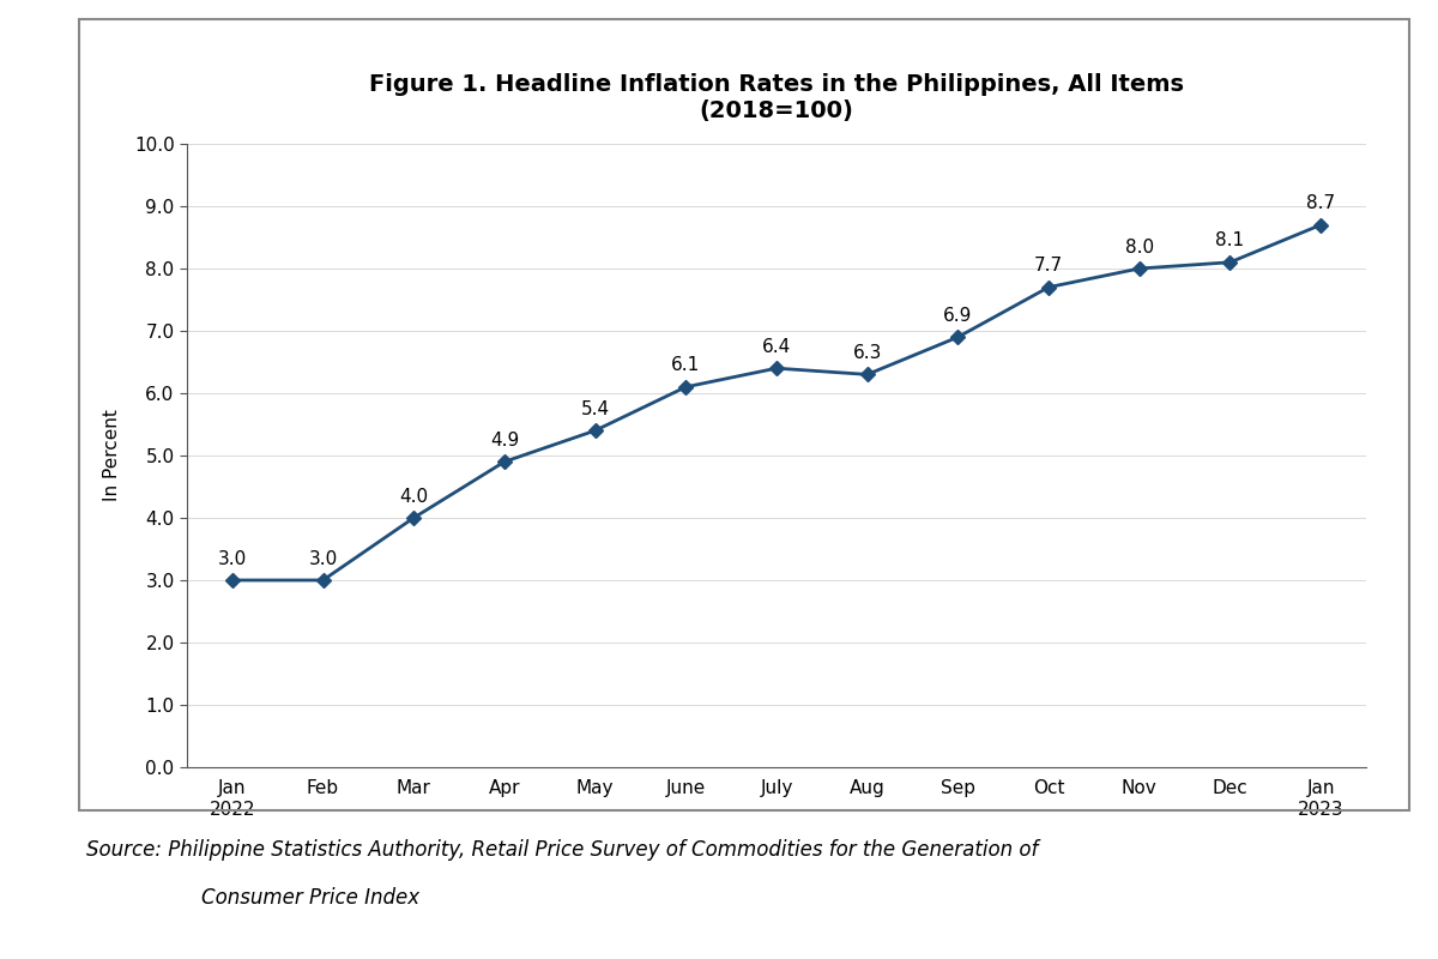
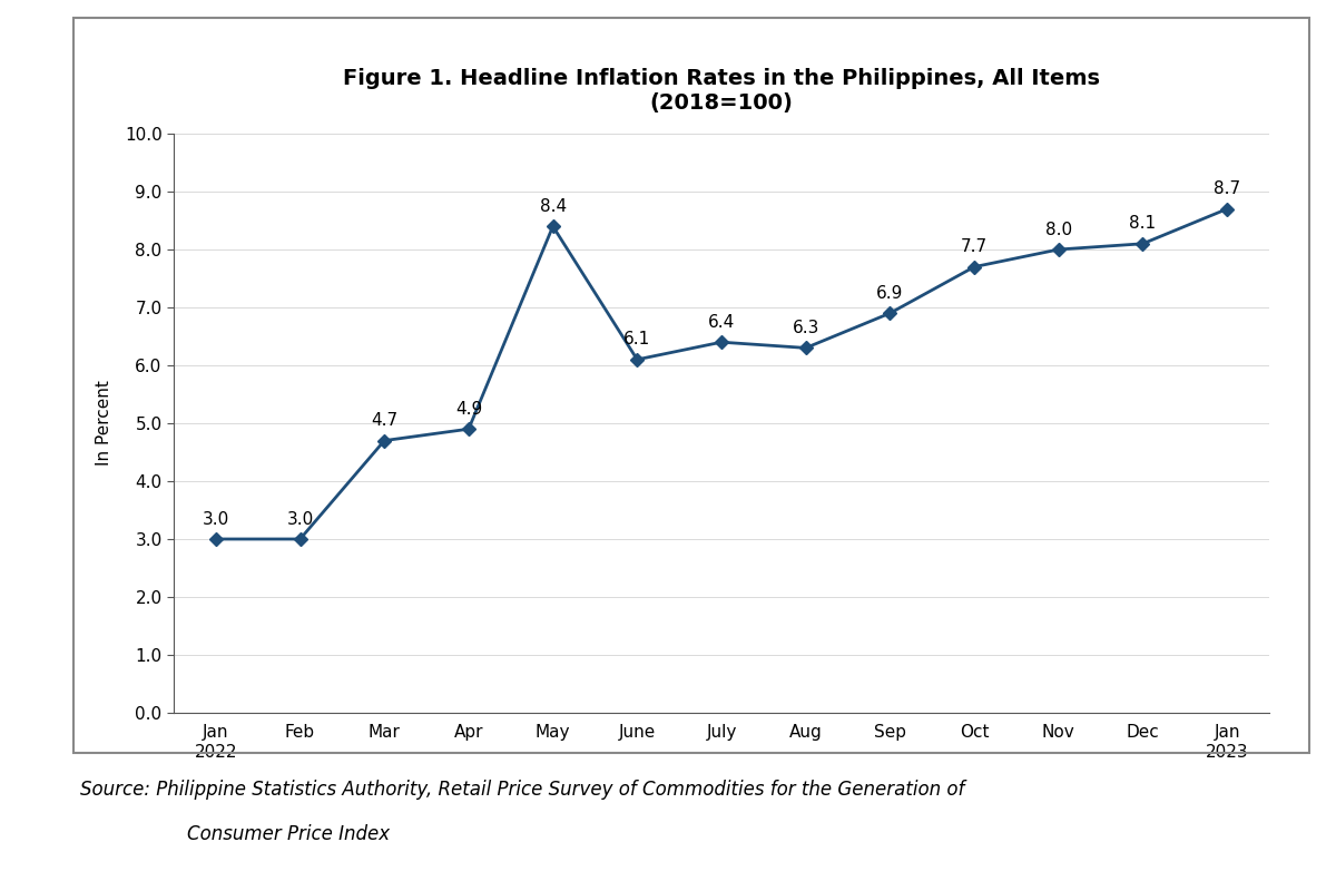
Mar: 4.0 -> 4.7
May: 5.4 -> 8.4
